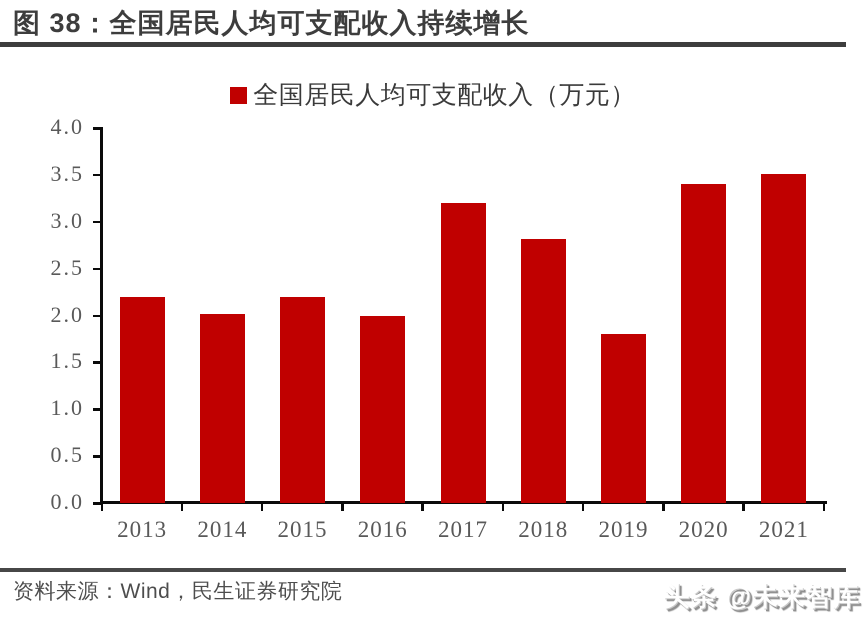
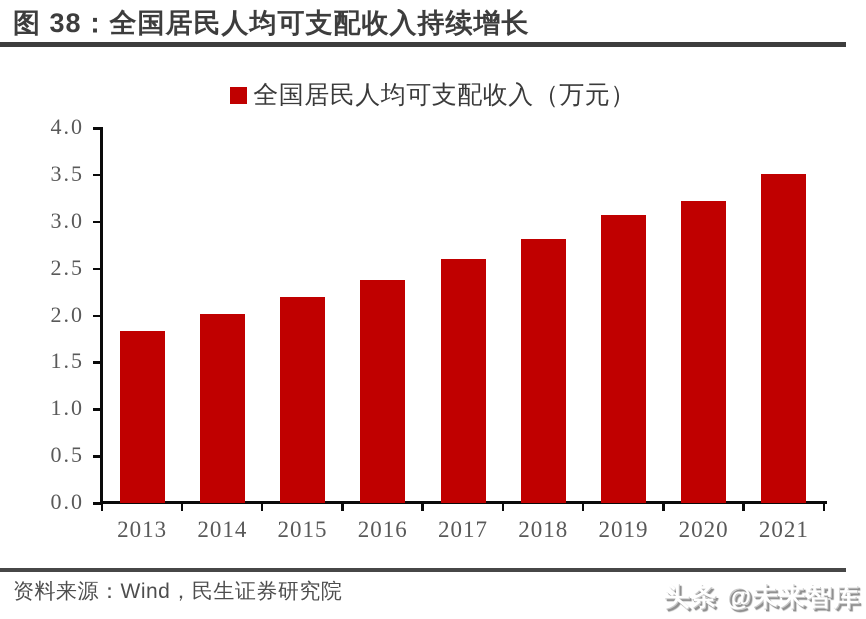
2013: 2.2 -> 1.8
2016: 2.0 -> 2.4
2017: 3.2 -> 2.6
2019: 1.8 -> 3.1
2020: 3.4 -> 3.2
